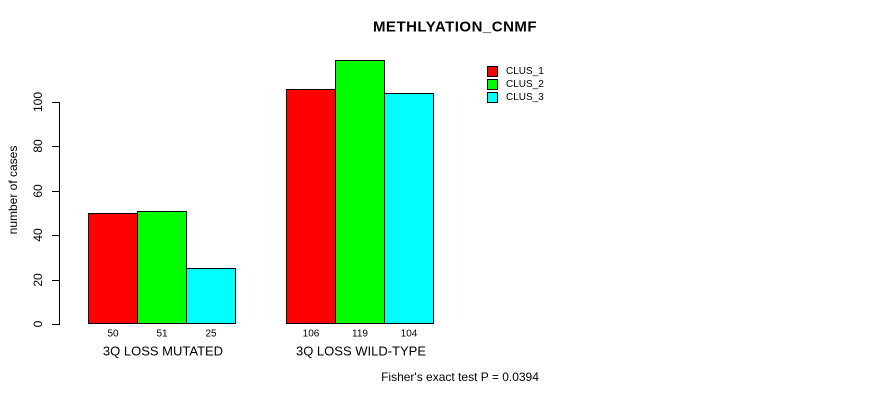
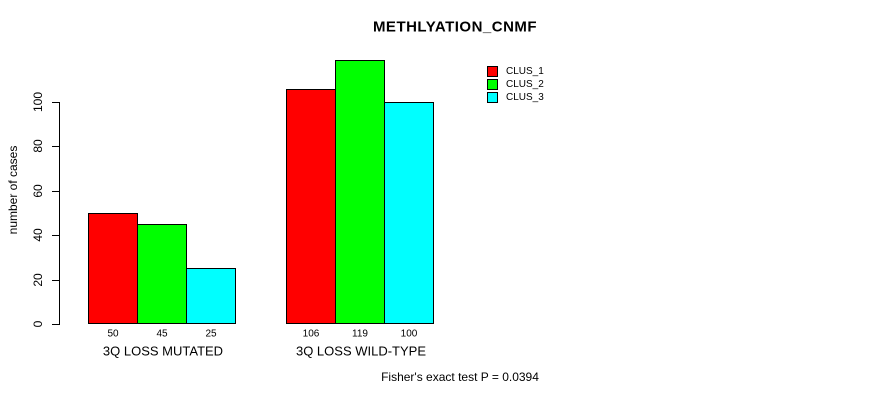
CLUS_2/3Q LOSS MUTATED: 51 -> 45
CLUS_3/3Q LOSS WILD-TYPE: 104 -> 100
